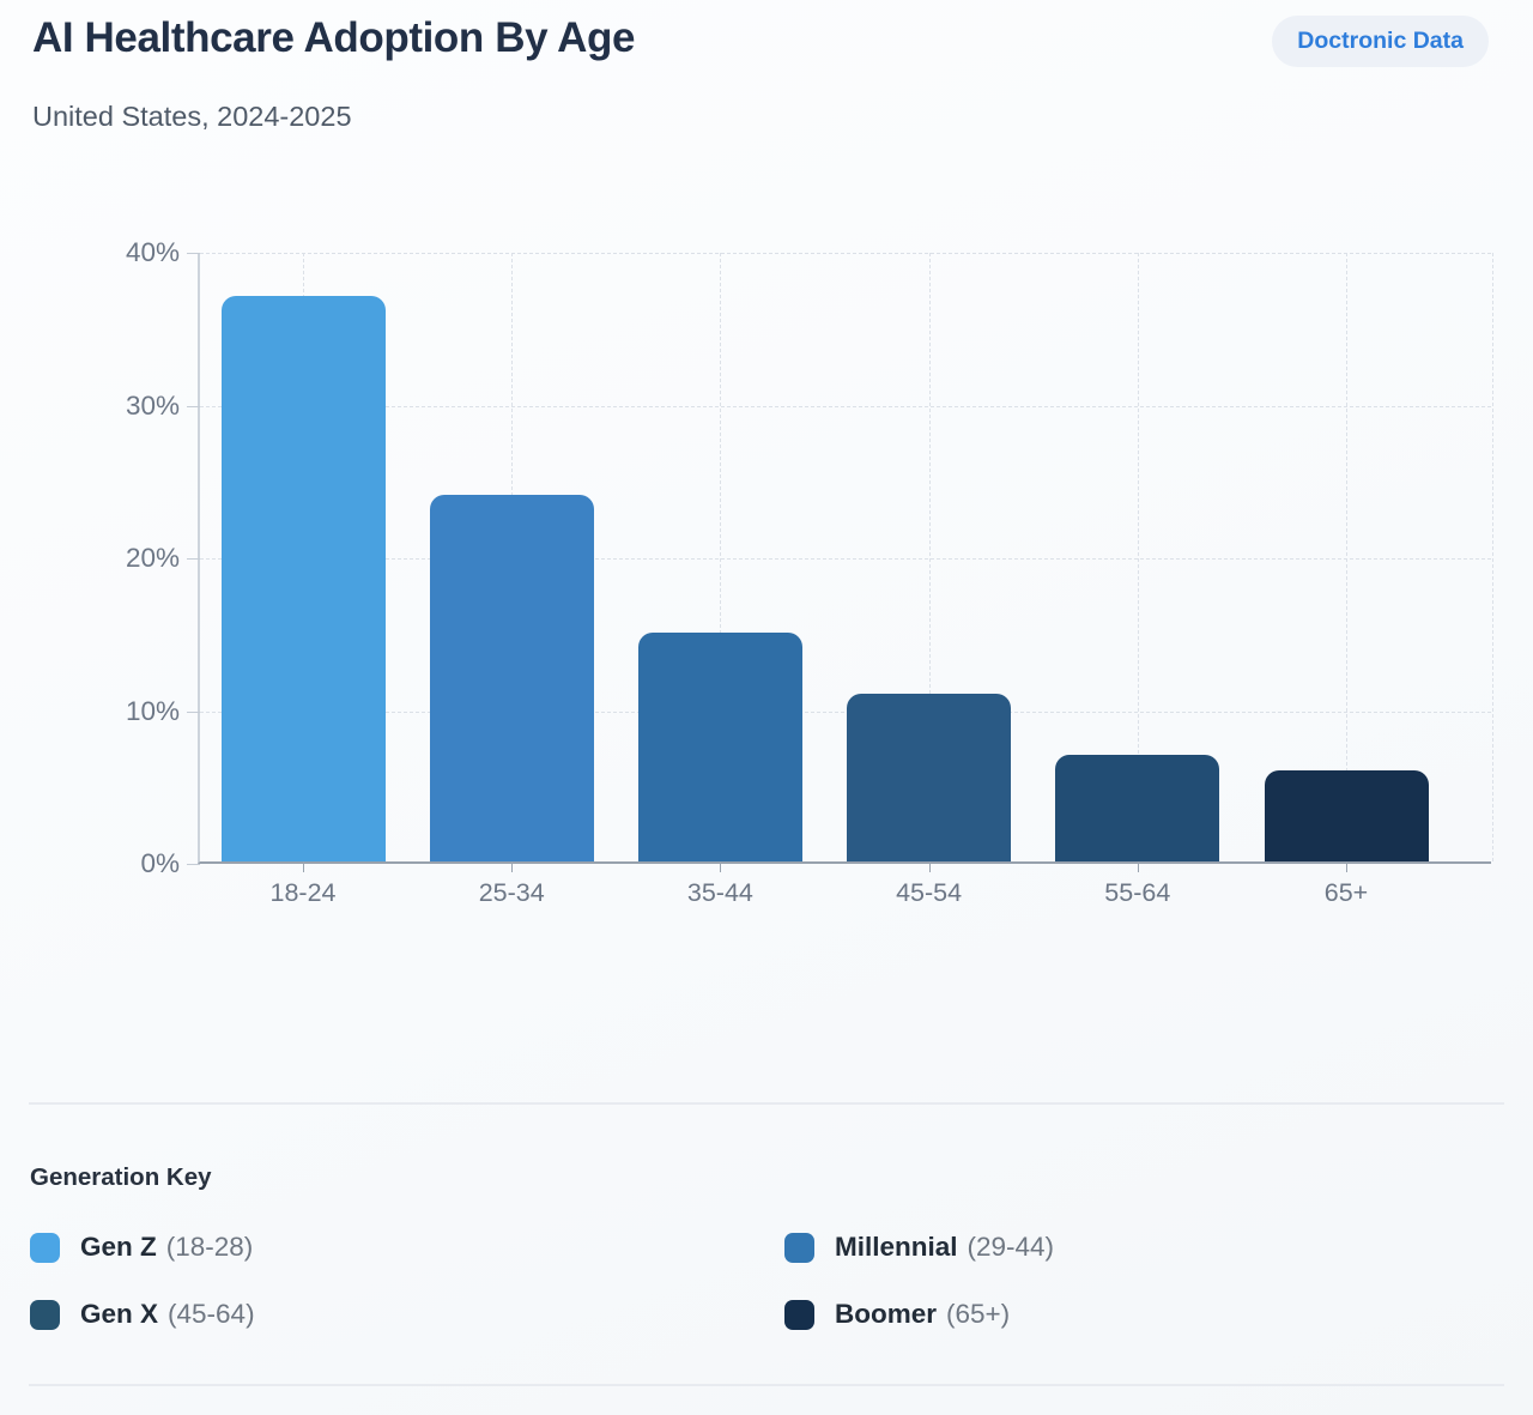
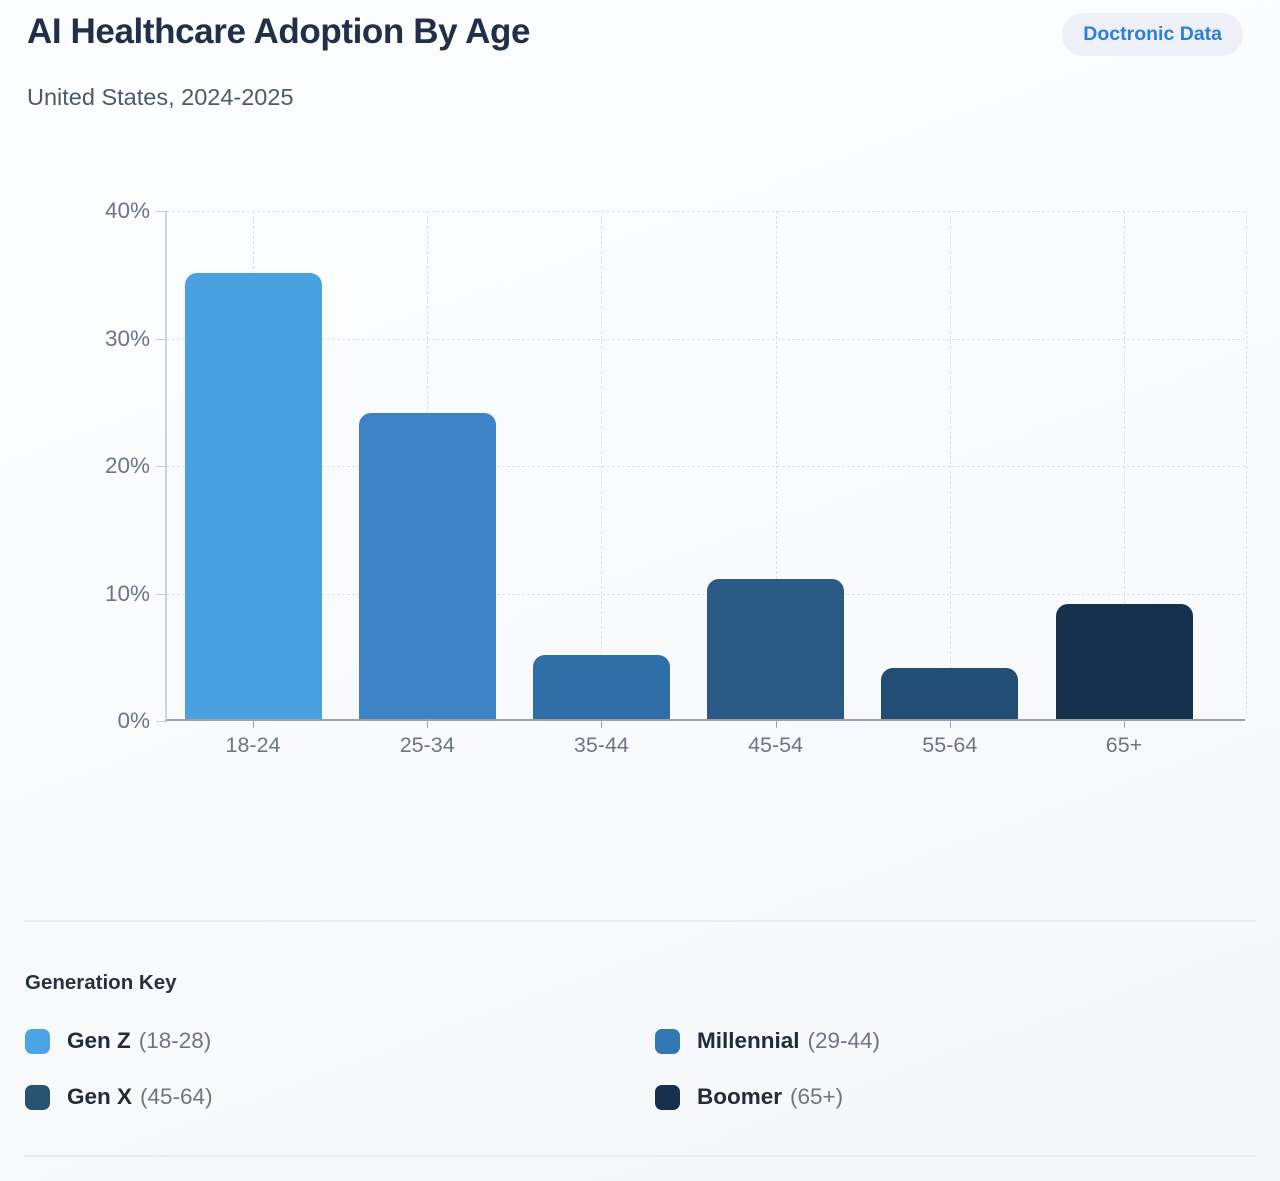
18-24: 37% -> 35%
35-44: 15% -> 5%
55-64: 7% -> 4%
65+: 6% -> 9%
